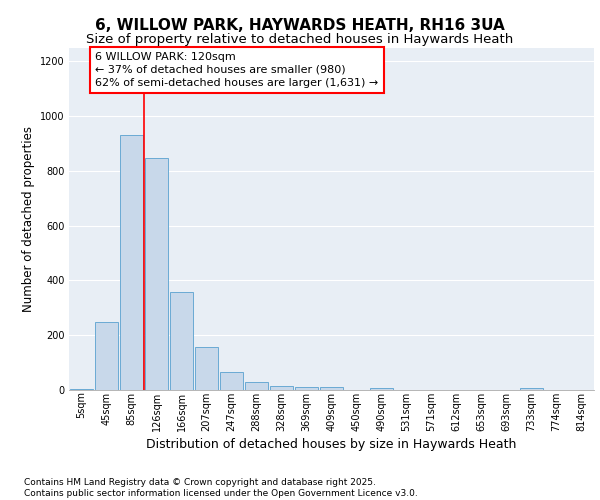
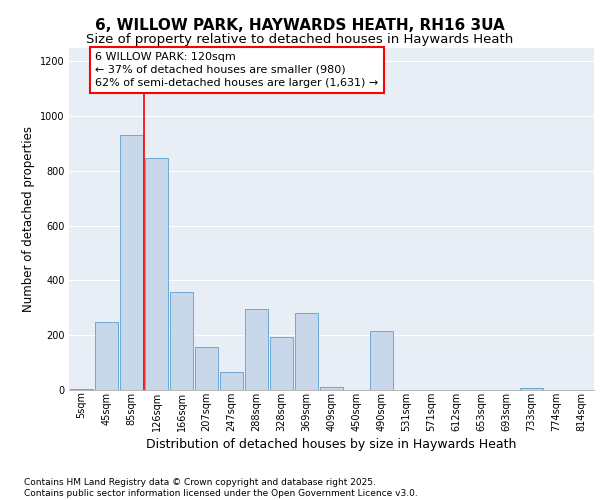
288sqm: 30 -> 295
328sqm: 15 -> 195
369sqm: 12 -> 280
490sqm: 8 -> 215
